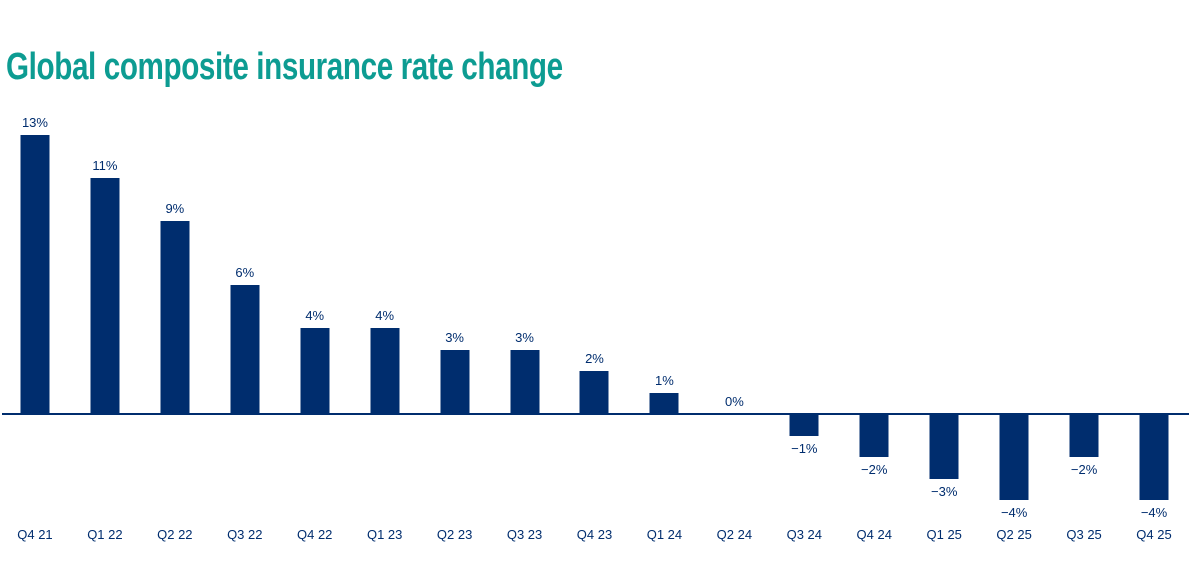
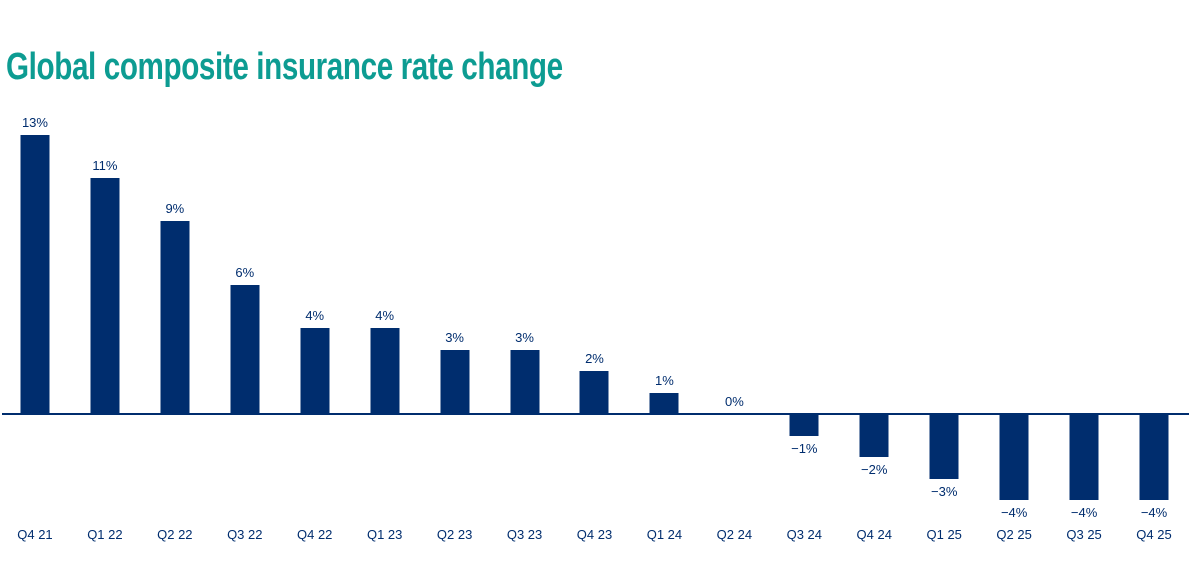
Q3 25: −2% -> −4%
